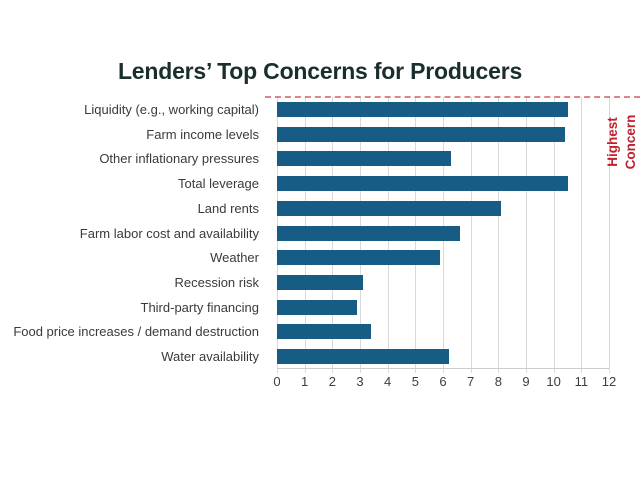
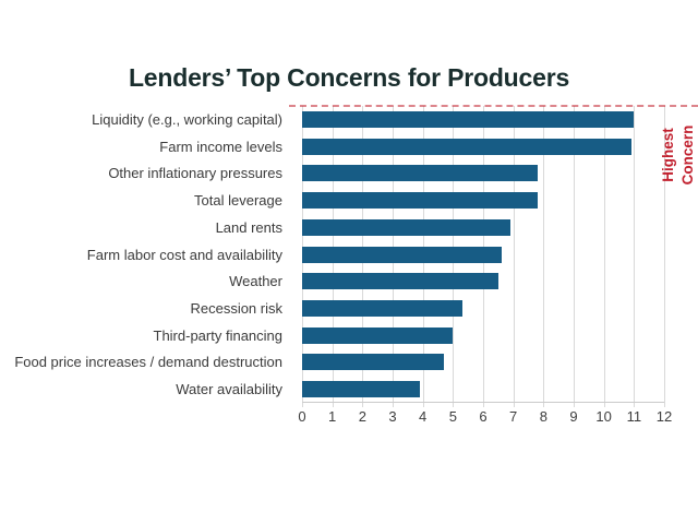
Liquidity (e.g., working capital): 10.5 -> 11.0
Farm income levels: 10.4 -> 10.9
Other inflationary pressures: 6.3 -> 7.8
Total leverage: 10.5 -> 7.8
Land rents: 8.1 -> 6.9
Weather: 5.9 -> 6.5
Recession risk: 3.1 -> 5.3
Third-party financing: 2.9 -> 5.0
Food price increases / demand destruction: 3.4 -> 4.7
Water availability: 6.2 -> 3.9
